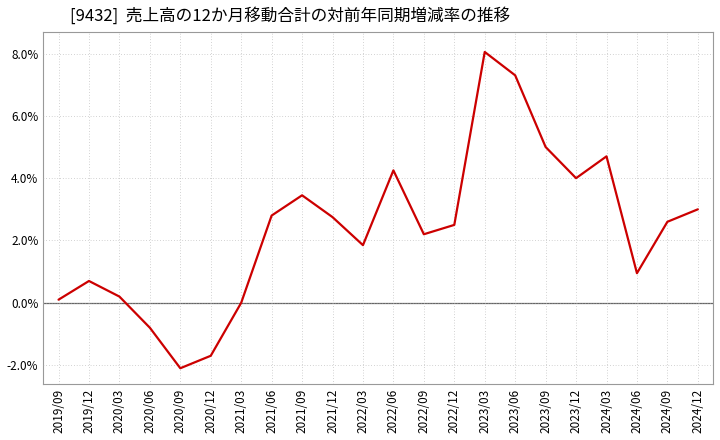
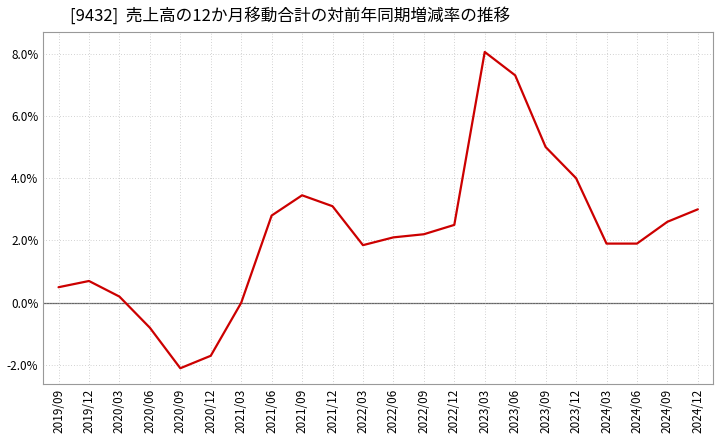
2019/09: 0.10% -> 0.50%
2021/12: 2.75% -> 3.10%
2022/06: 4.25% -> 2.10%
2024/03: 4.70% -> 1.90%
2024/06: 0.95% -> 1.90%
